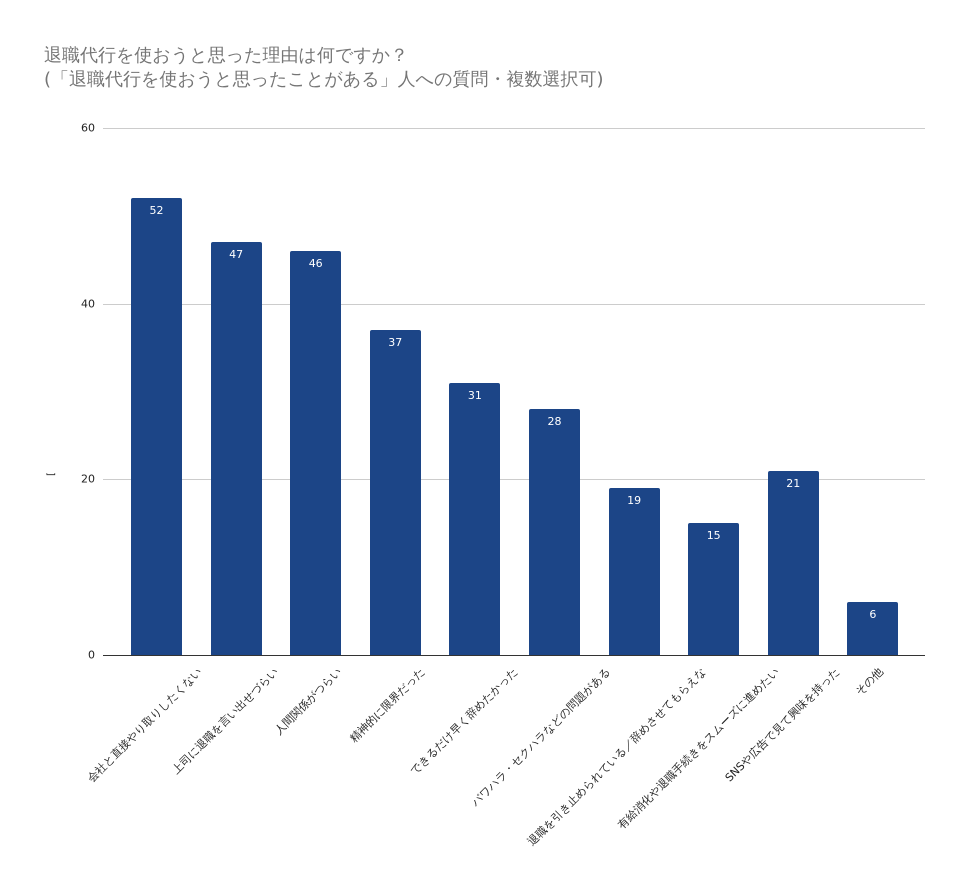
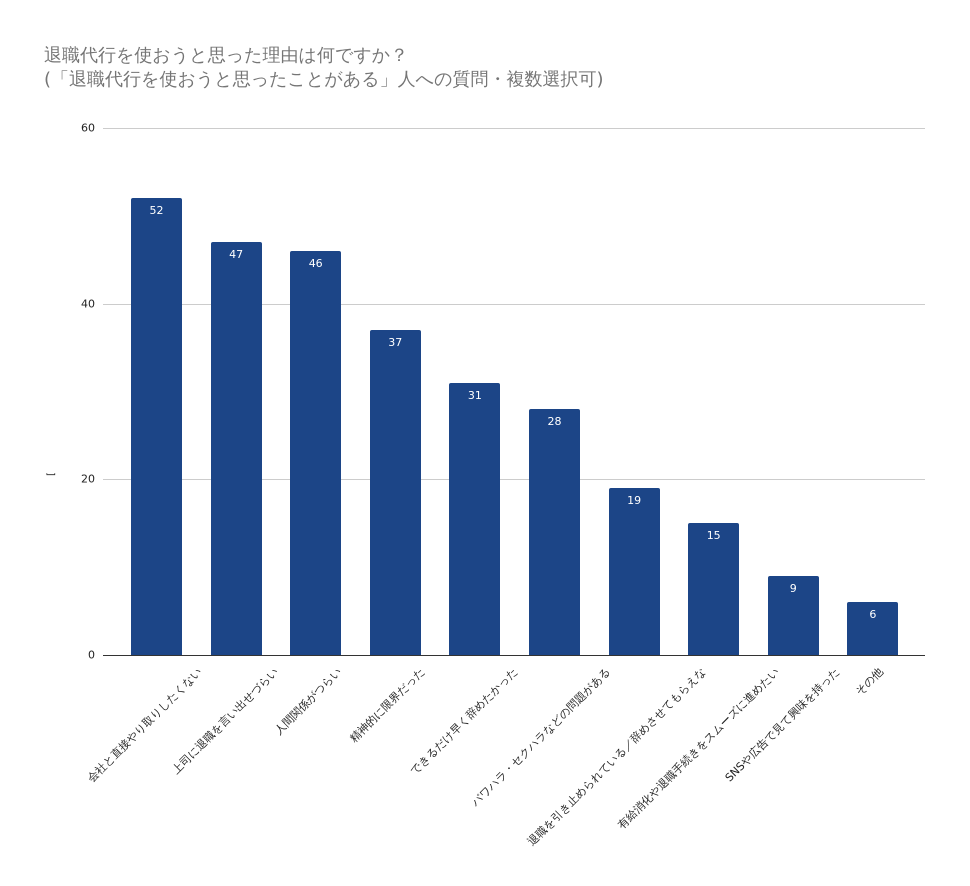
SNSや広告で見て興味を持った: 21 -> 9
